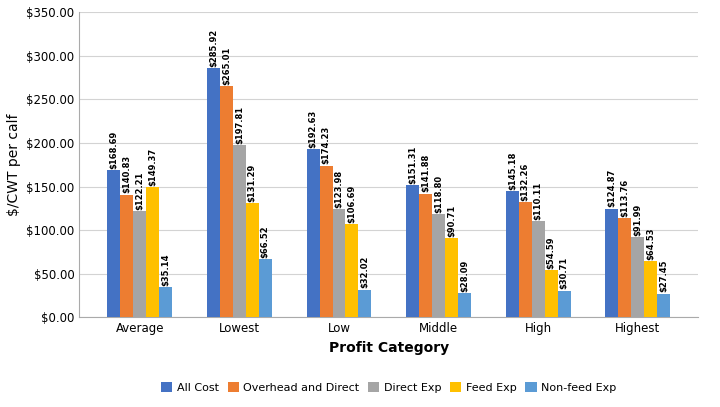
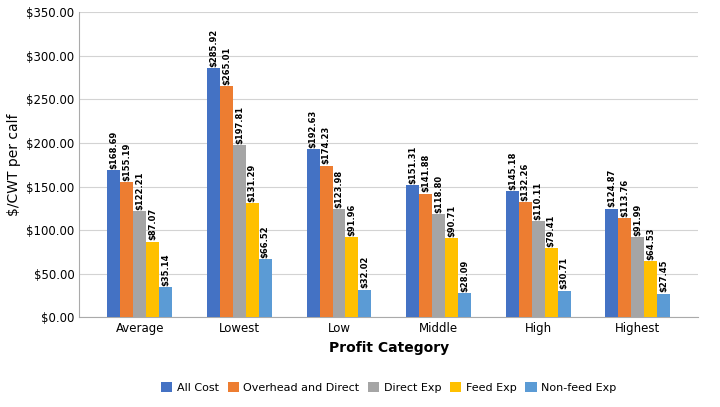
Overhead and Direct/Average: $140.83 -> $155.19
Feed Exp/Average: $149.37 -> $87.07
Feed Exp/Low: $106.69 -> $91.96
Feed Exp/High: $54.59 -> $79.41
